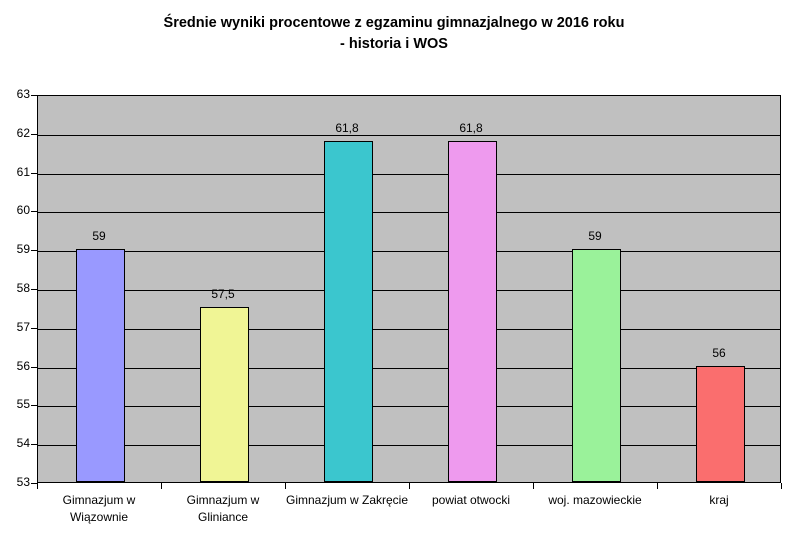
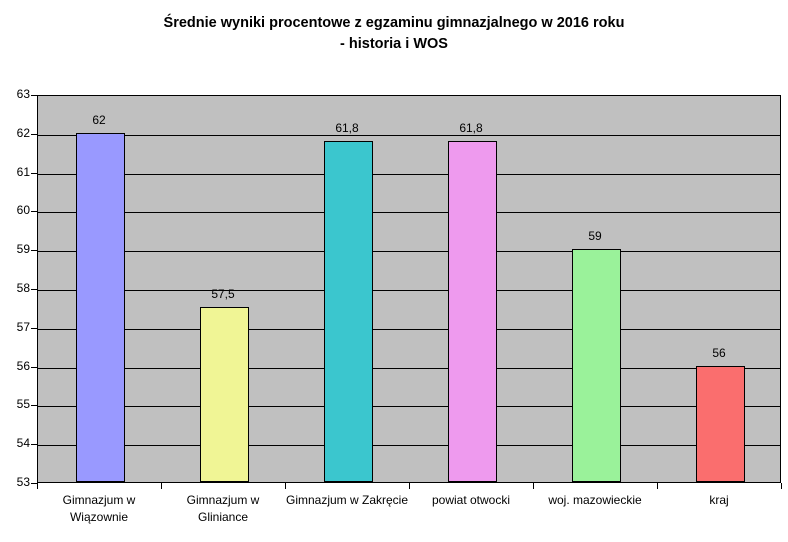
Gimnazjum w Wiązownie: 59 -> 62
